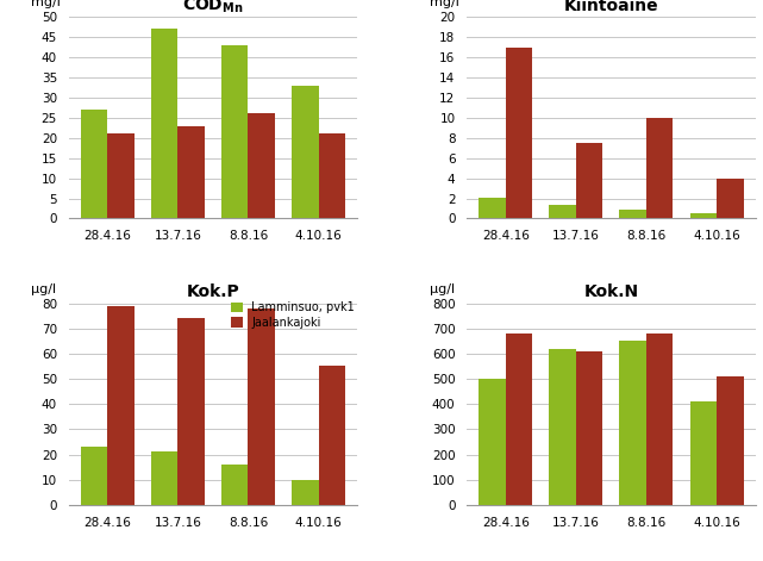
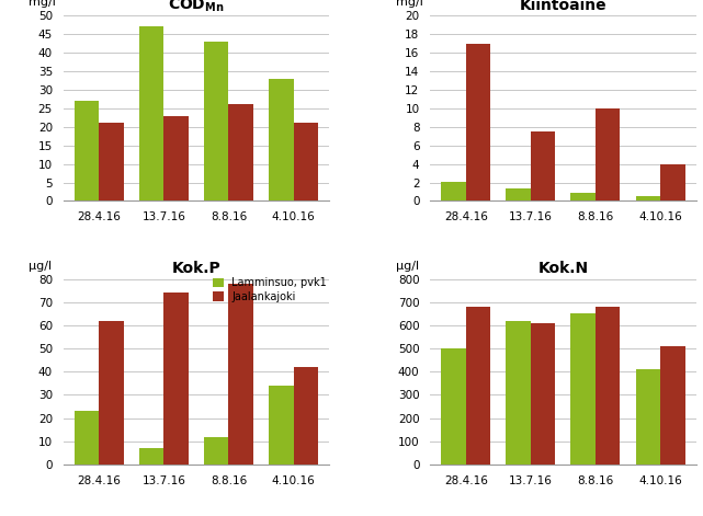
Kok.P/Jaalankajoki/28.4.16: 79 -> 62
Kok.P/Lamminsuo, pvk1/13.7.16: 21 -> 7
Kok.P/Lamminsuo, pvk1/8.8.16: 16 -> 12
Kok.P/Lamminsuo, pvk1/4.10.16: 10 -> 34
Kok.P/Jaalankajoki/4.10.16: 55 -> 42
